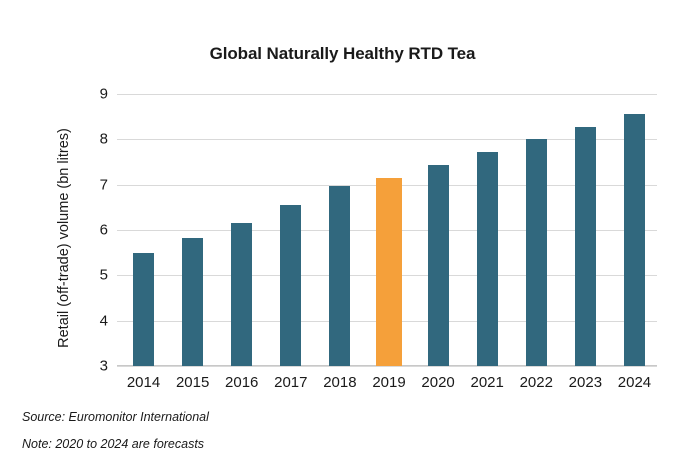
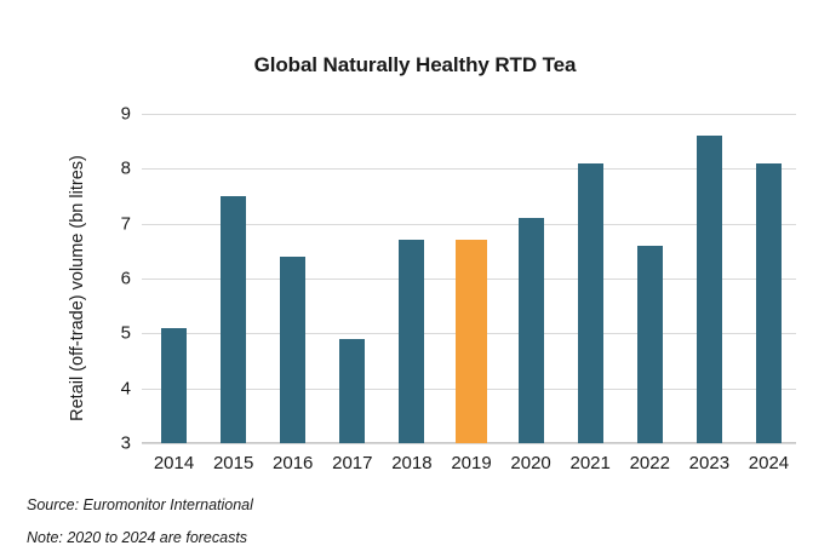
2014: 5.5 -> 5.1
2015: 5.8 -> 7.5
2016: 6.2 -> 6.4
2017: 6.6 -> 4.9
2018: 7.0 -> 6.7
2019: 7.1 -> 6.7
2020: 7.4 -> 7.1
2021: 7.7 -> 8.1
2022: 8.0 -> 6.6
2023: 8.3 -> 8.6
2024: 8.6 -> 8.1
